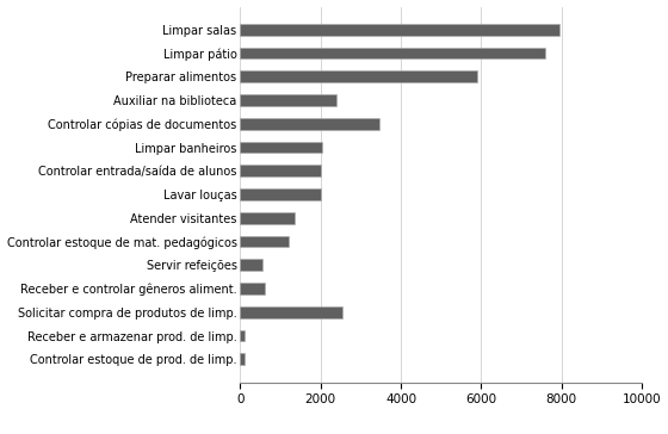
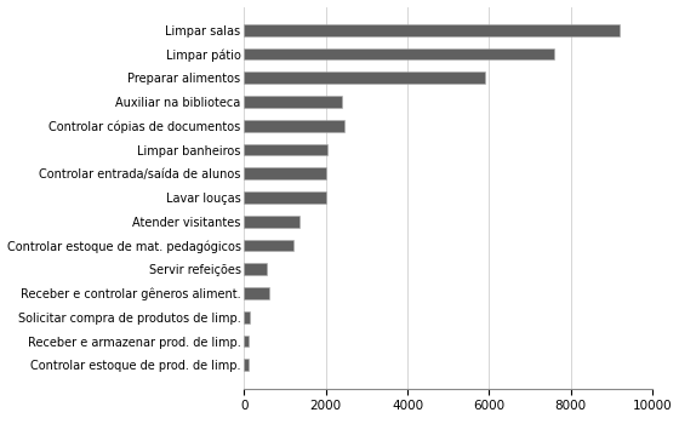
Limpar salas: 7950 -> 9200
Controlar cópias de documentos: 3450 -> 2450
Solicitar compra de produtos de limp.: 2550 -> 130
